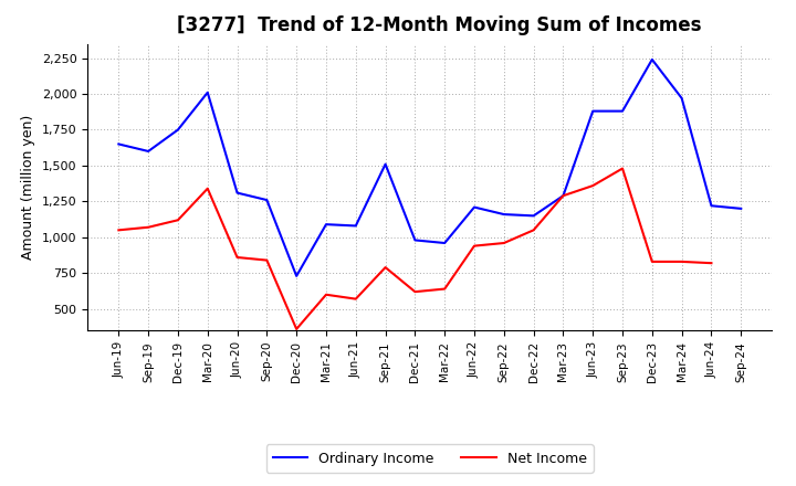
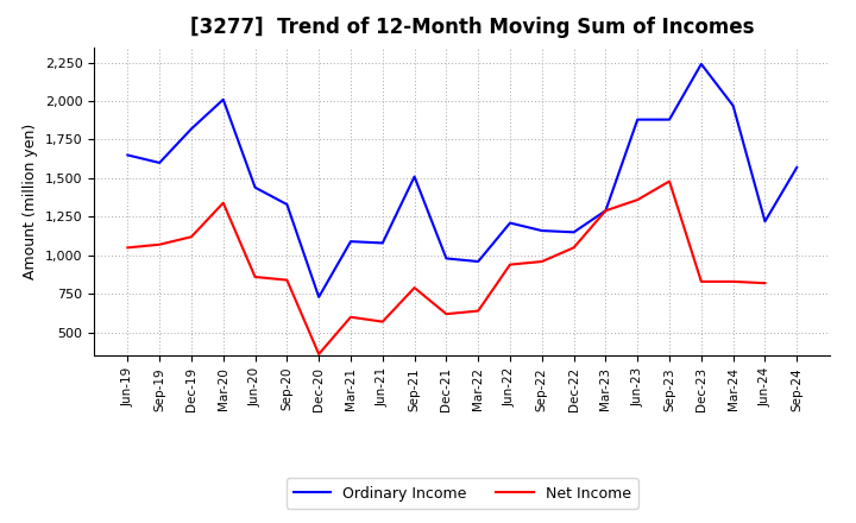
Ordinary Income/Dec-19: 1,750 -> 1,820
Ordinary Income/Jun-20: 1,310 -> 1,440
Ordinary Income/Sep-20: 1,260 -> 1,330
Ordinary Income/Sep-24: 1,200 -> 1,570
